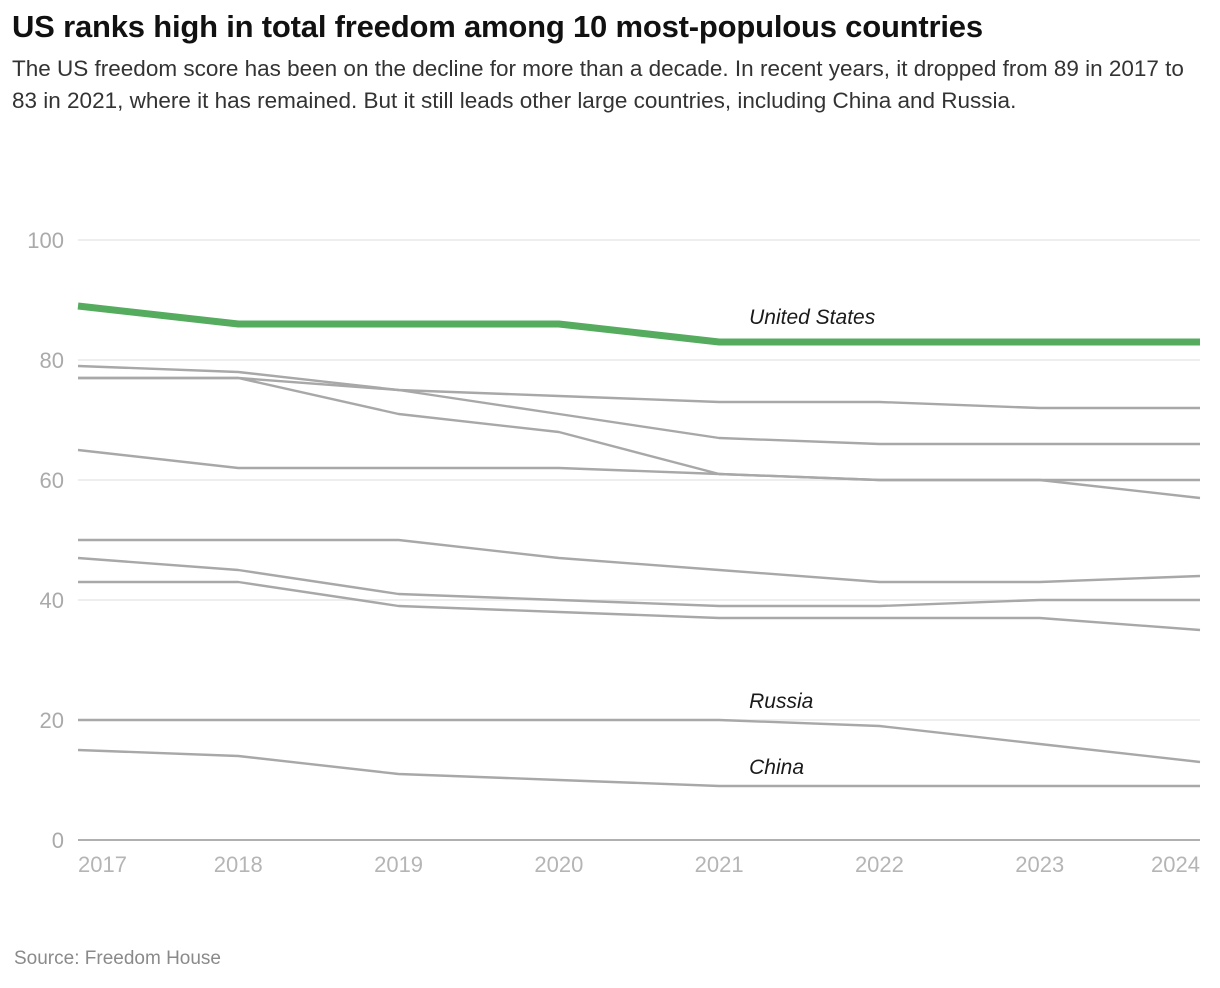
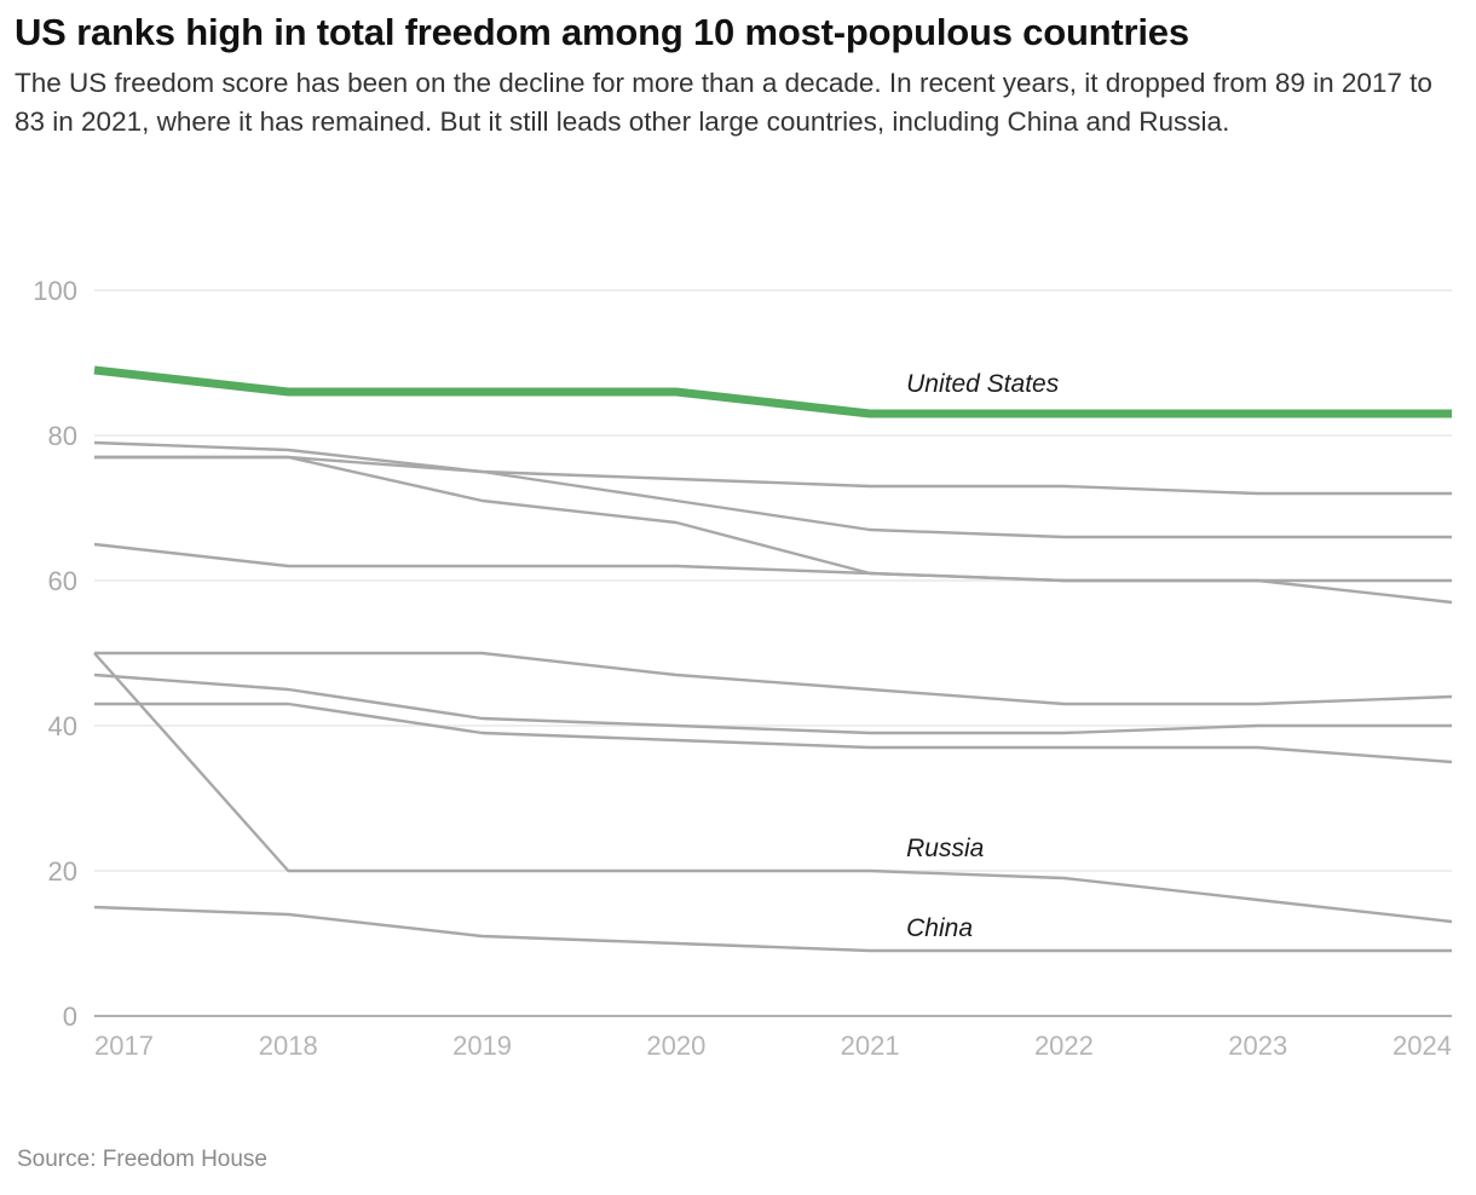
Russia/2017: 20 -> 50
